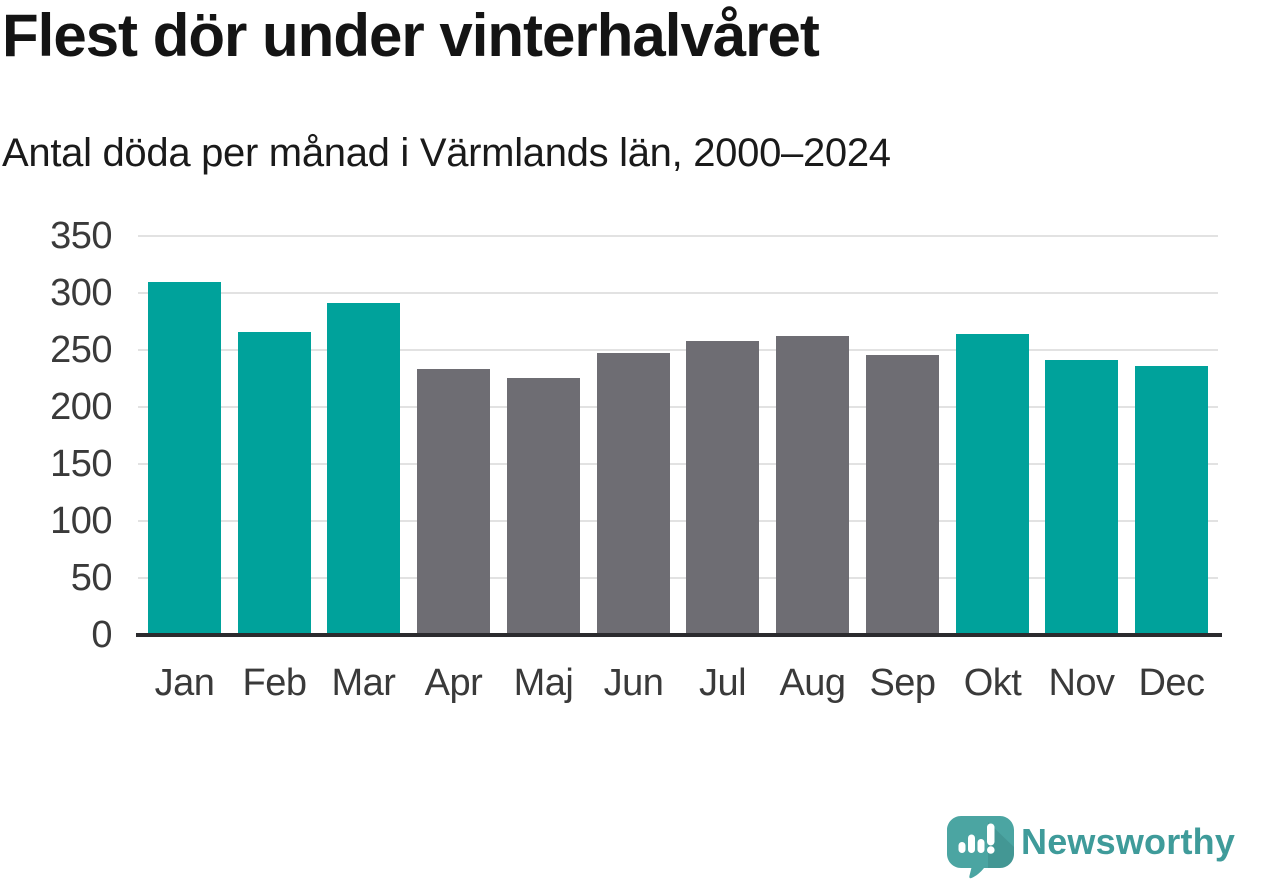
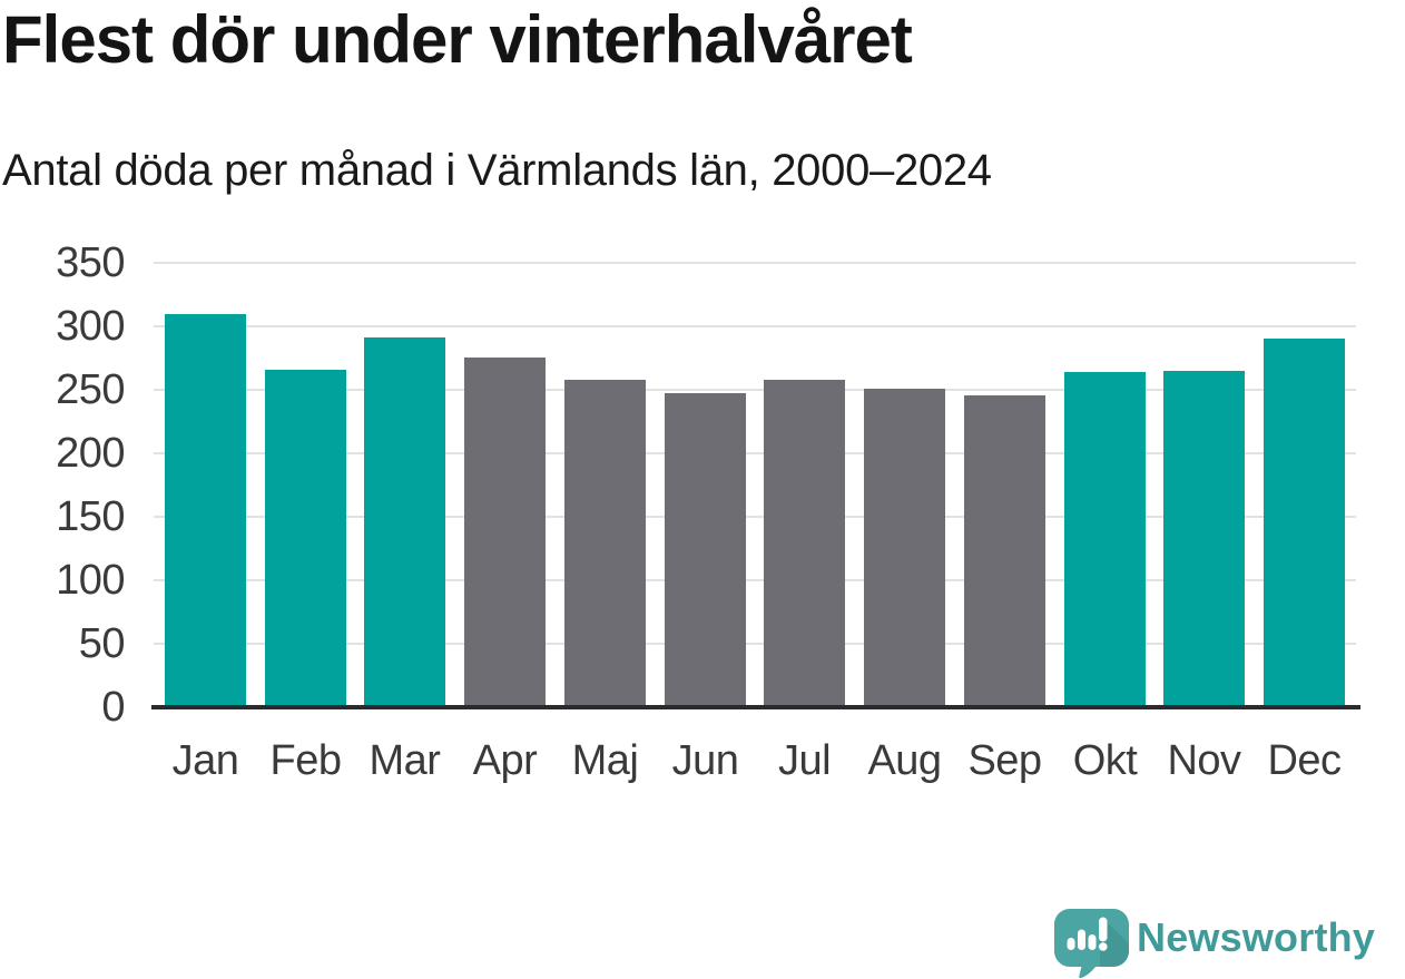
Apr: 233 -> 275
Maj: 225 -> 258
Aug: 262 -> 251
Nov: 241 -> 265
Dec: 236 -> 290
